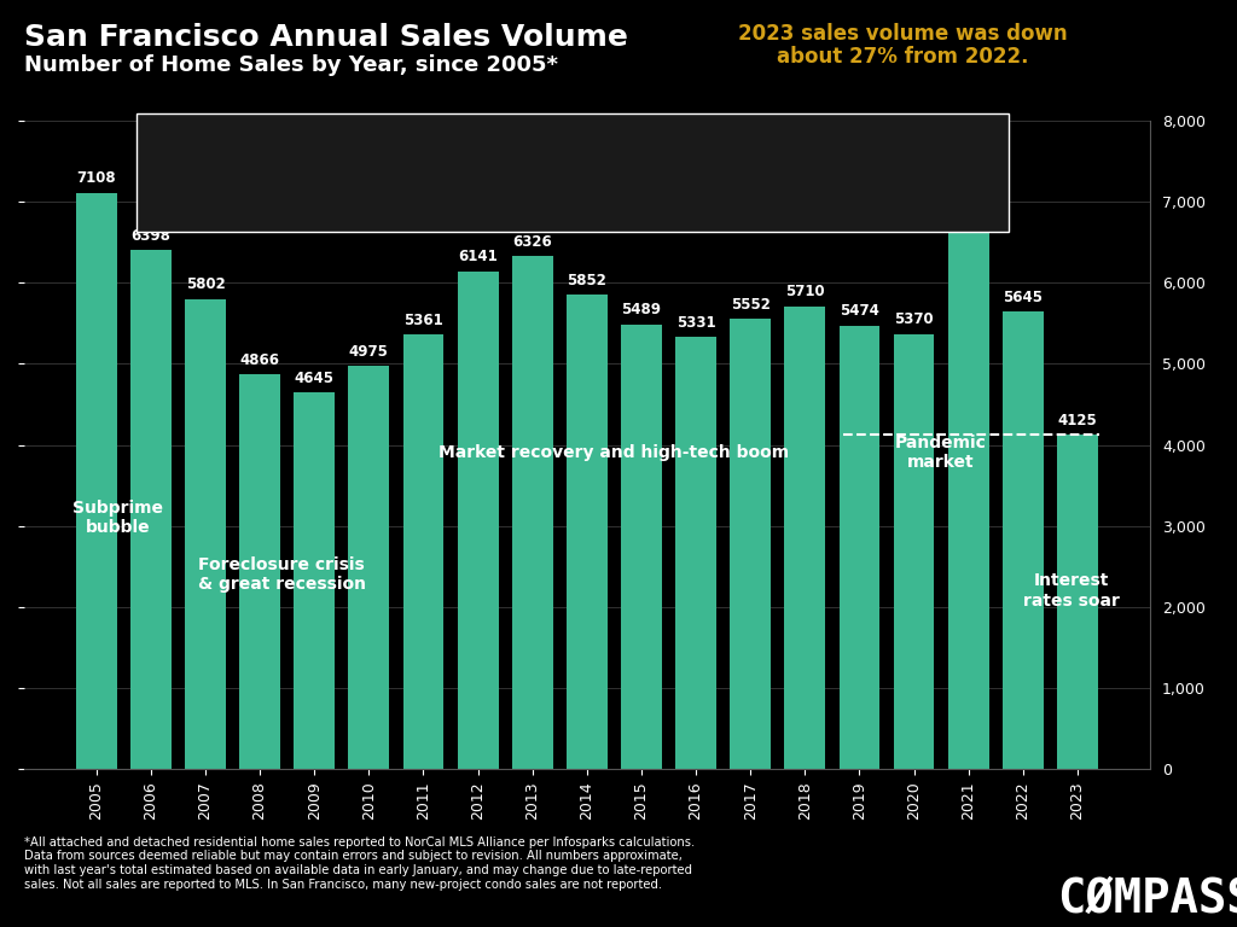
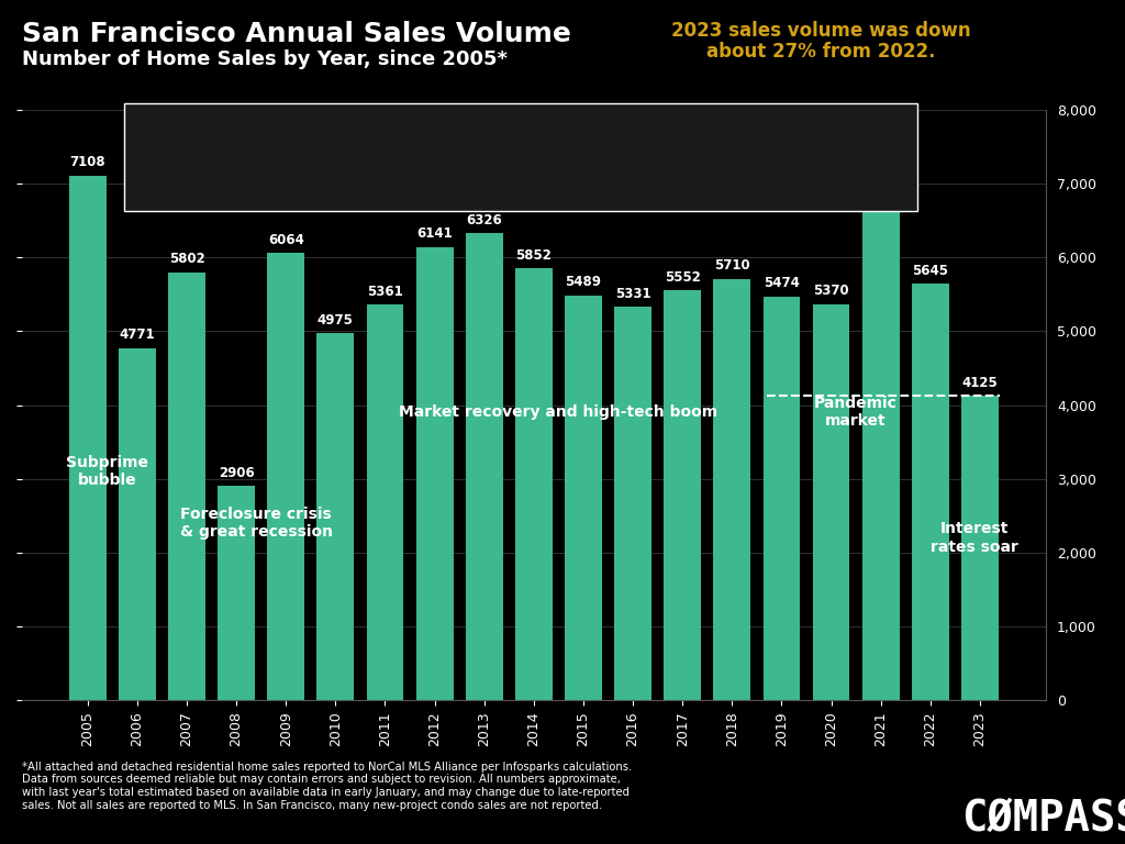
2006: 6398 -> 4771
2008: 4866 -> 2906
2009: 4645 -> 6064
